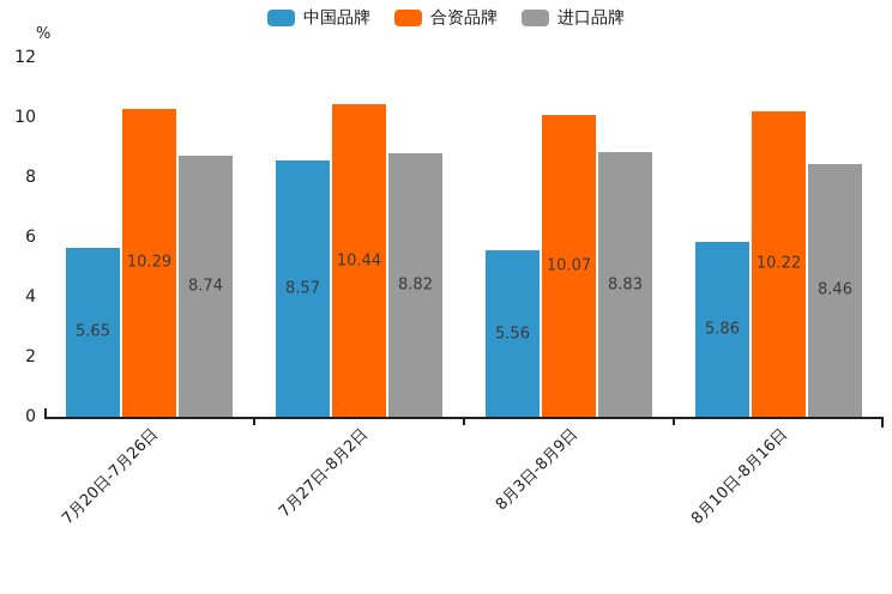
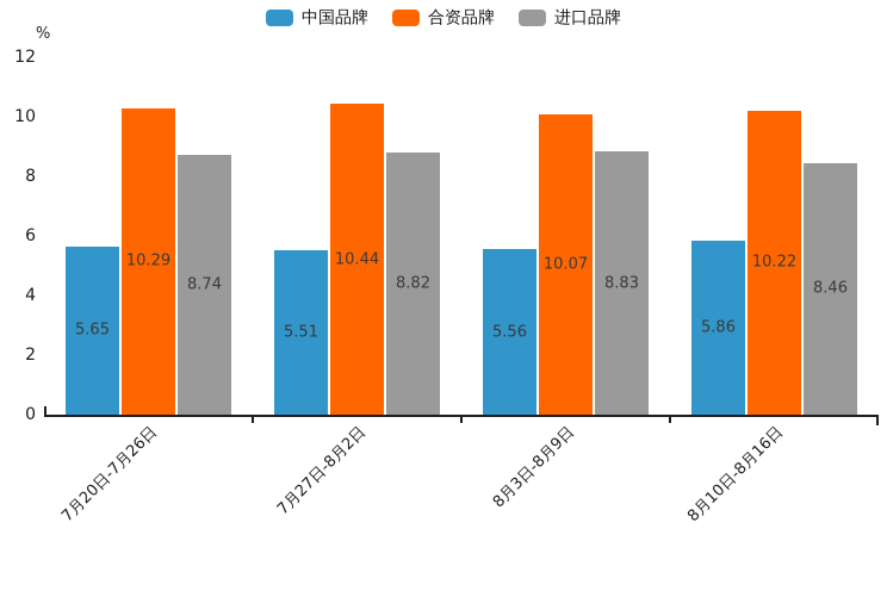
中国品牌/7月27日-8月2日: 8.57 -> 5.51
